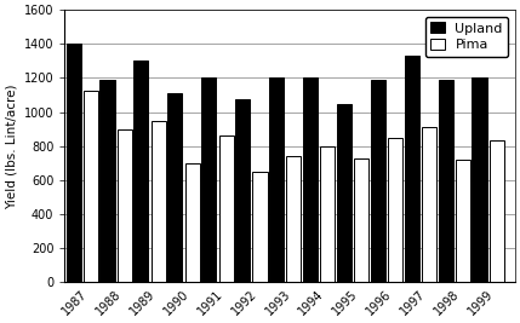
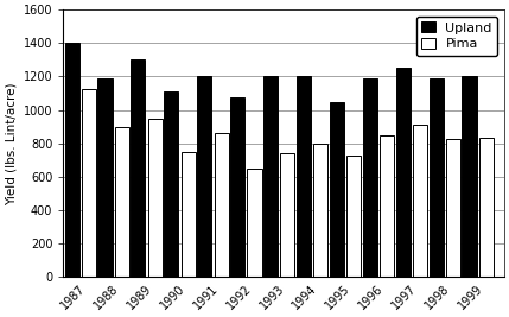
Pima/1990: 700 -> 750
Upland/1997: 1330 -> 1260
Pima/1998: 720 -> 830
